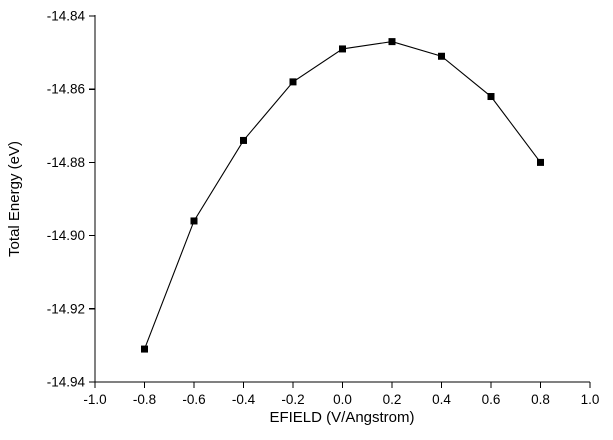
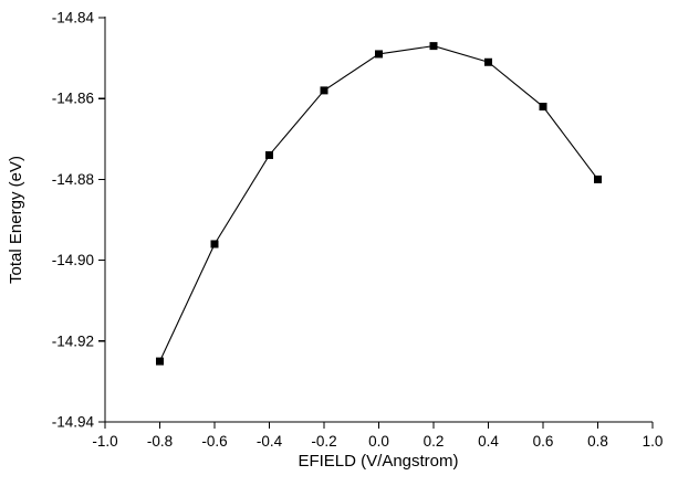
-0.8: -14.931 -> -14.925
